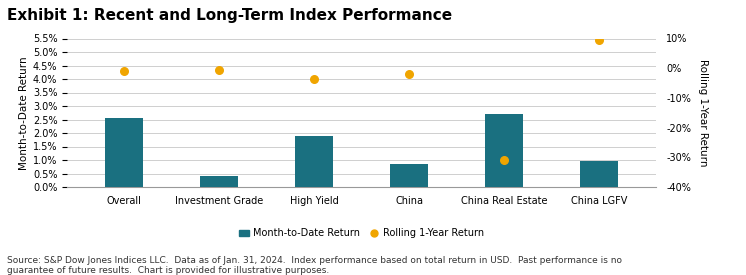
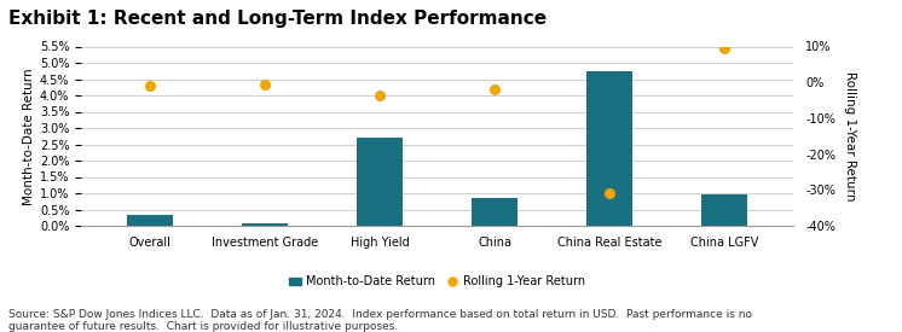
Month-to-Date Return/Overall: 2.55% -> 0.35%
Month-to-Date Return/Investment Grade: 0.40% -> 0.07%
Month-to-Date Return/High Yield: 1.90% -> 2.70%
Month-to-Date Return/China Real Estate: 2.70% -> 4.75%
